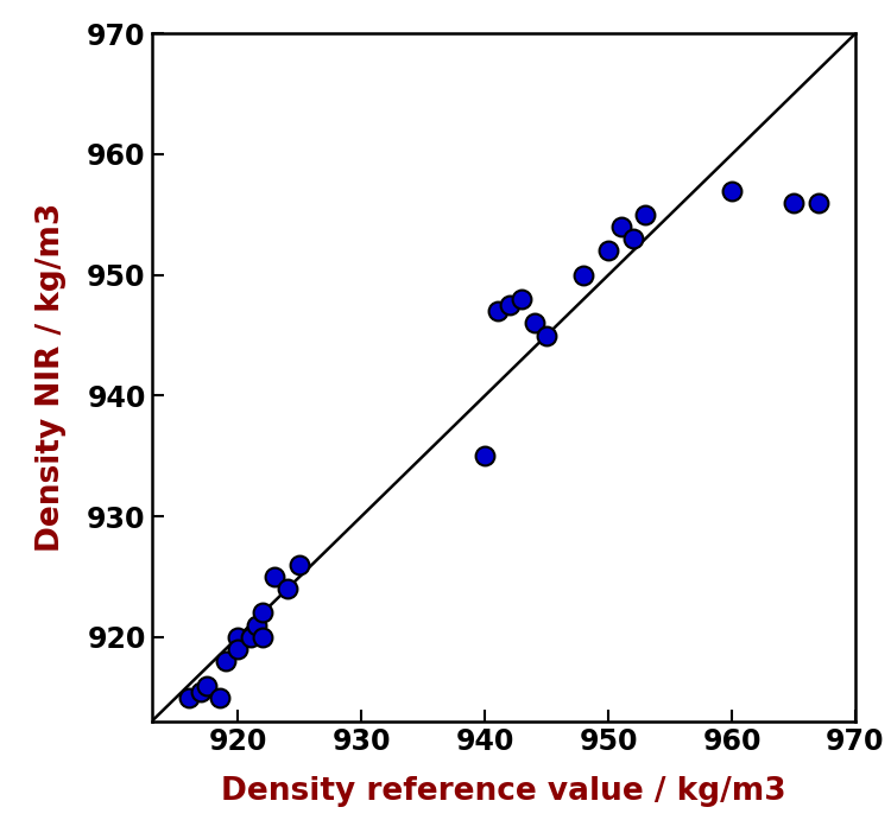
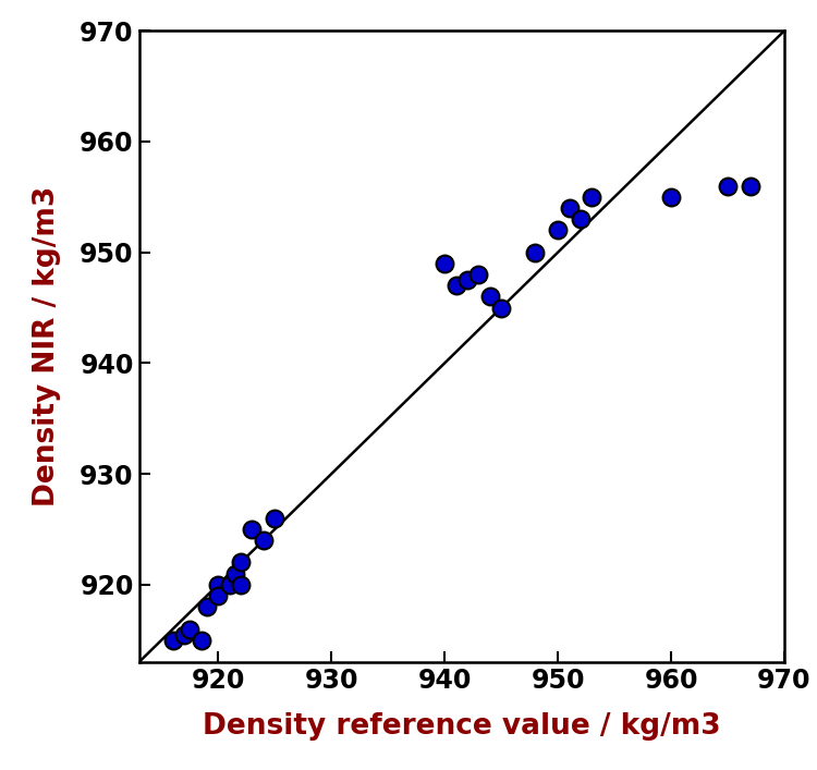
940: 935.0 -> 949.0
960: 957.0 -> 955.0
